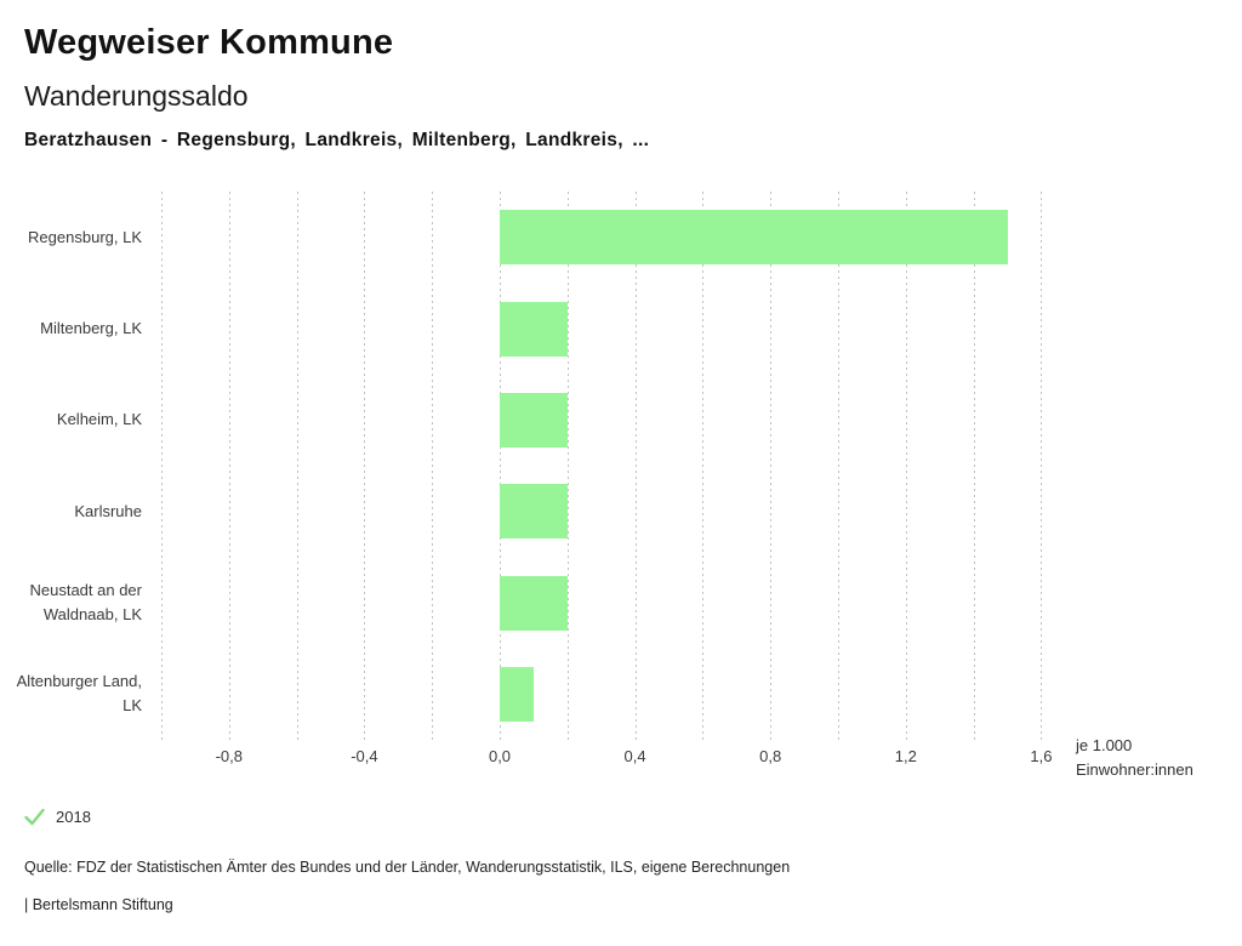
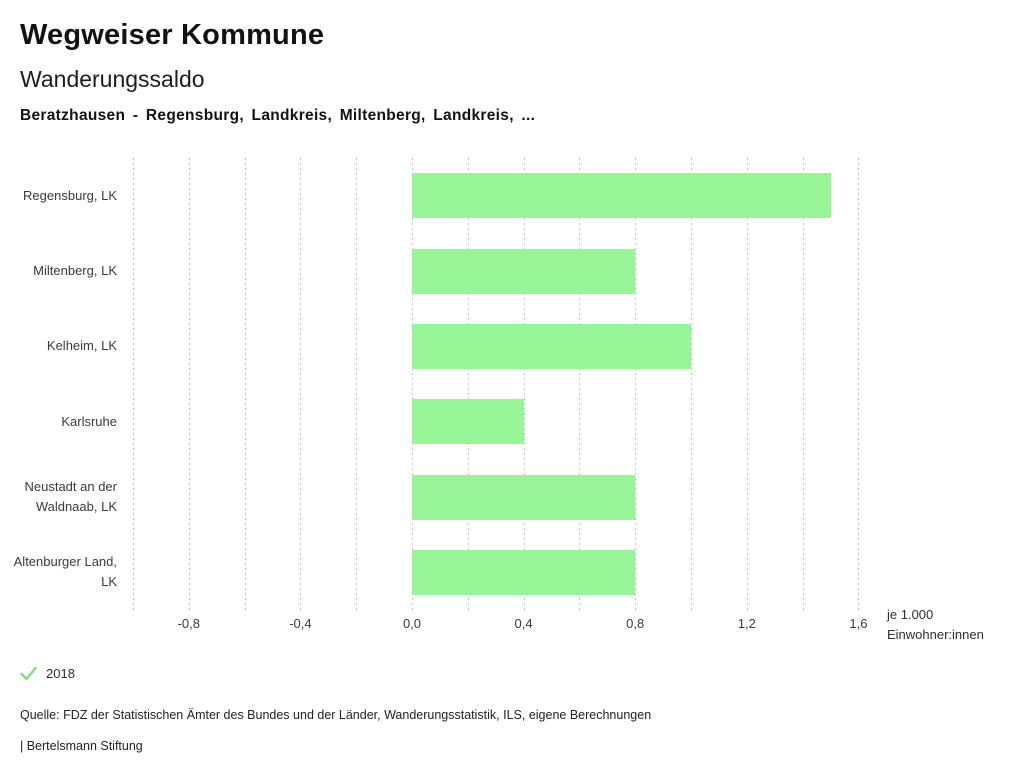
Miltenberg, LK: 0,2 -> 0,8
Kelheim, LK: 0,2 -> 1,0
Karlsruhe: 0,2 -> 0,4
Neustadt an der Waldnaab, LK: 0,2 -> 0,8
Altenburger Land, LK: 0,1 -> 0,8
